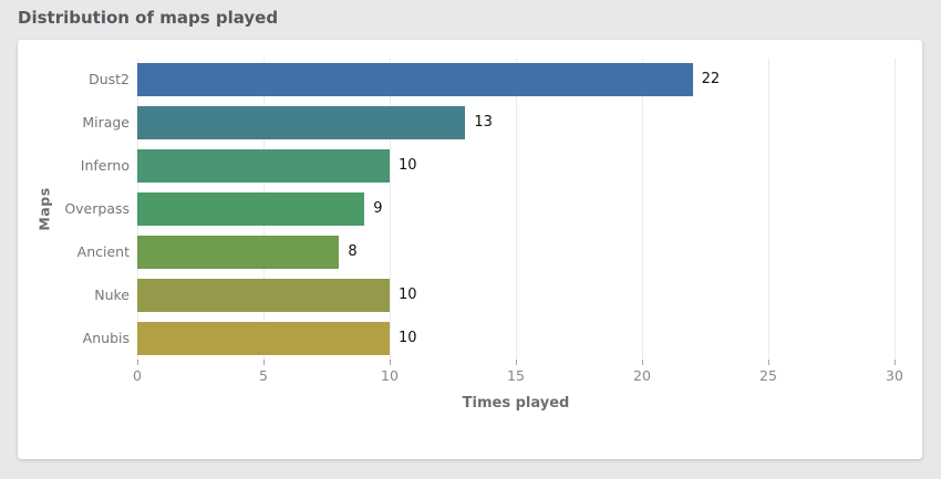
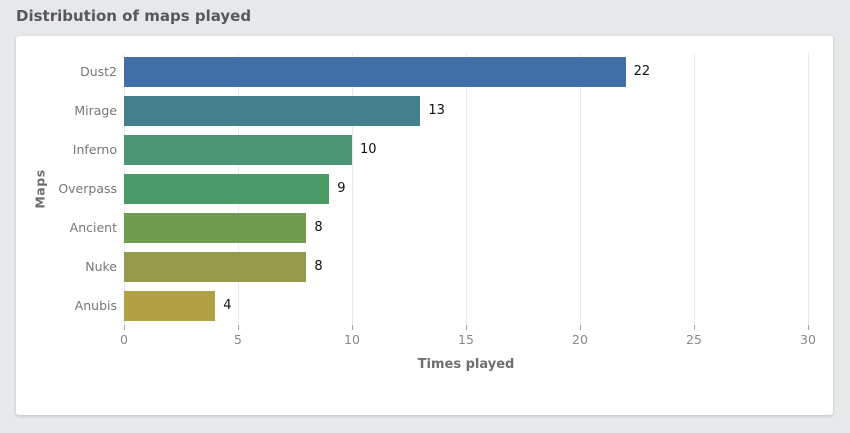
Nuke: 10 -> 8
Anubis: 10 -> 4
